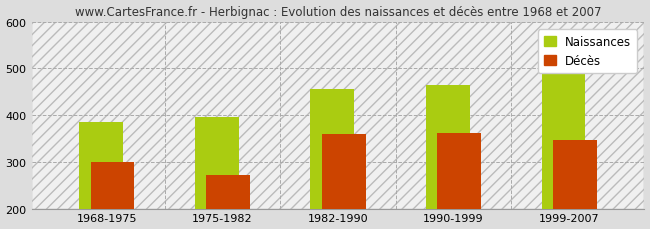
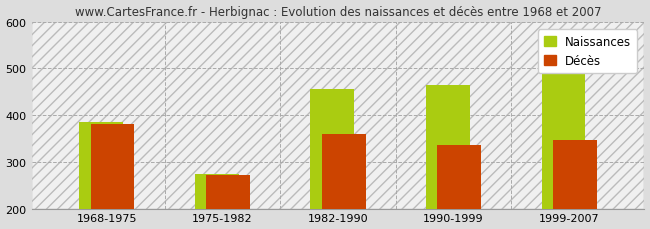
Décès/1968-1975: 300 -> 380
Naissances/1975-1982: 395 -> 275
Décès/1990-1999: 362 -> 335
